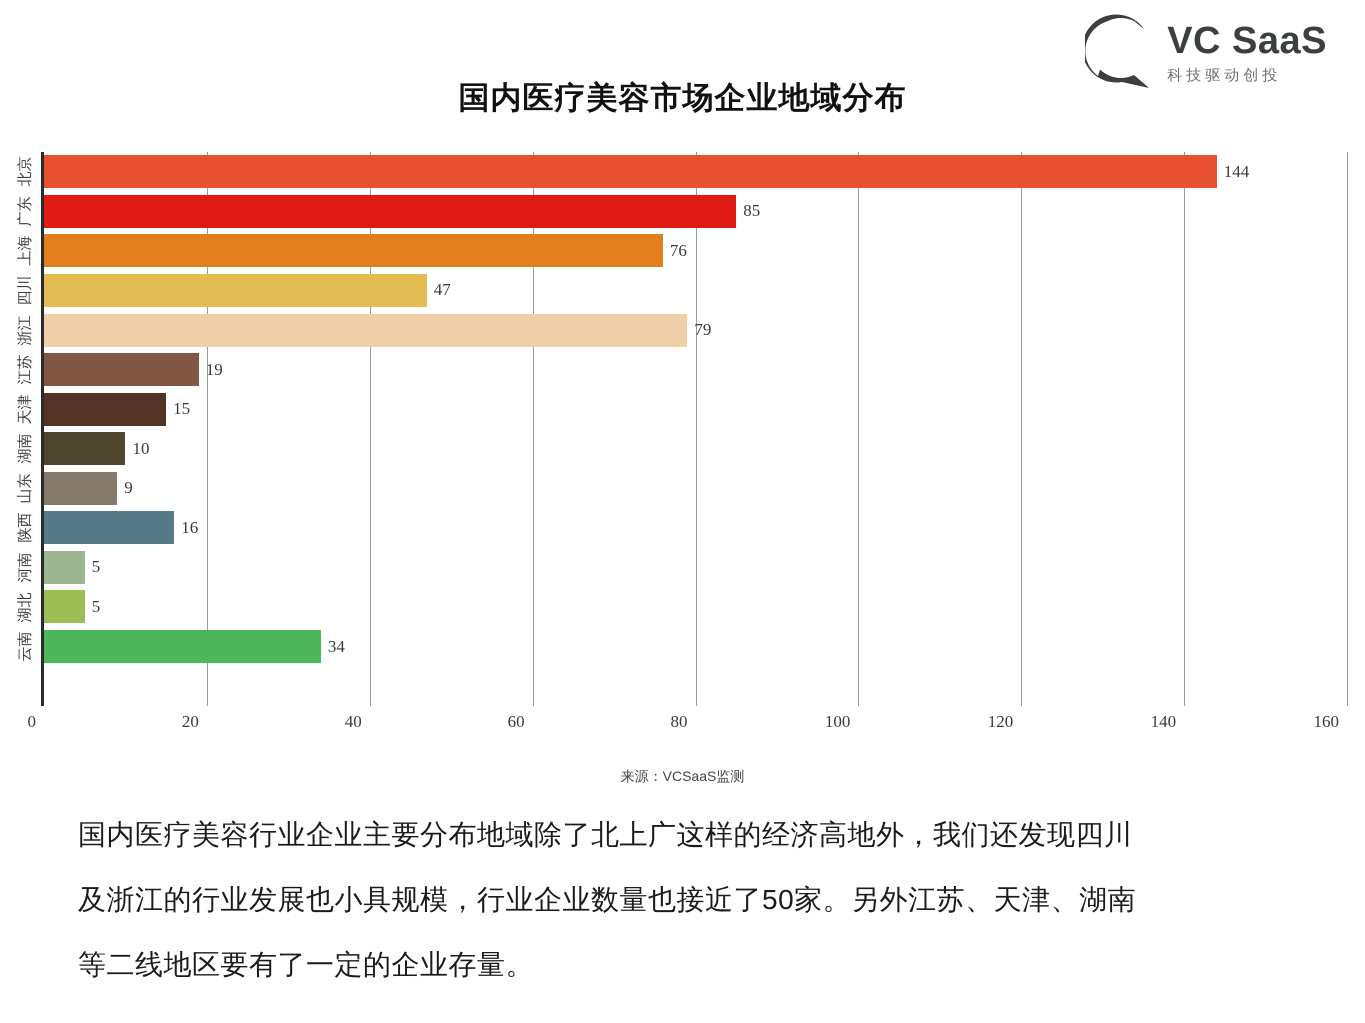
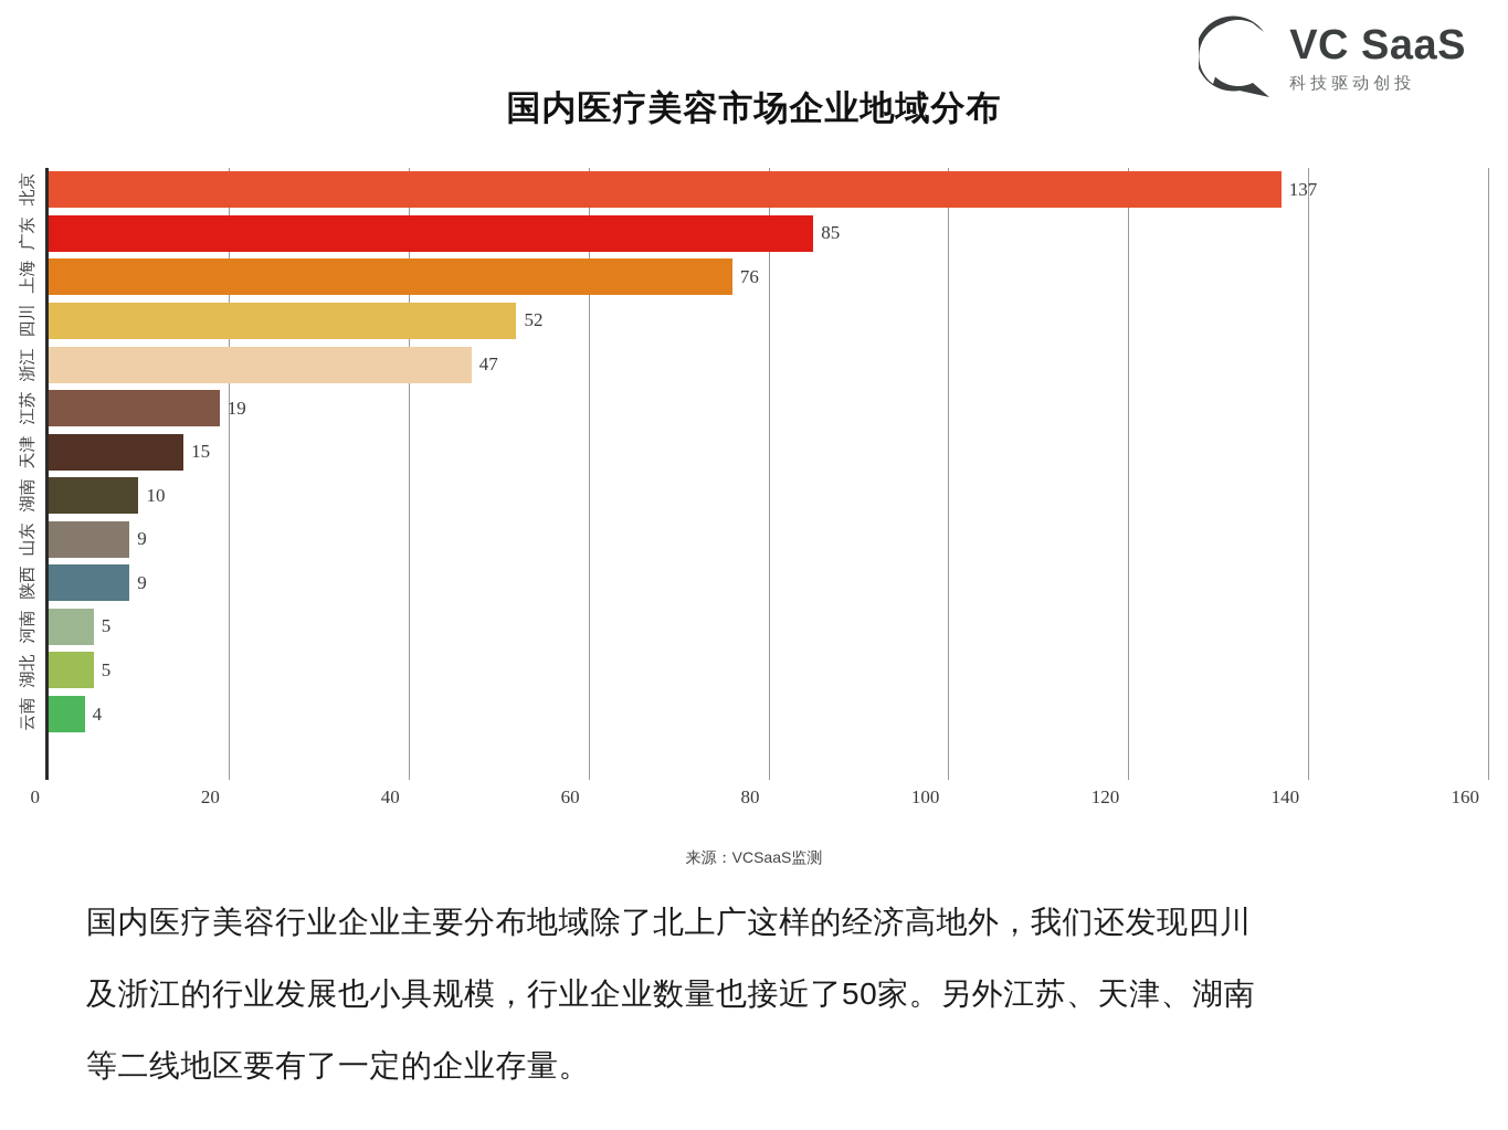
北京: 144 -> 137
四川: 47 -> 52
浙江: 79 -> 47
陕西: 16 -> 9
云南: 34 -> 4
